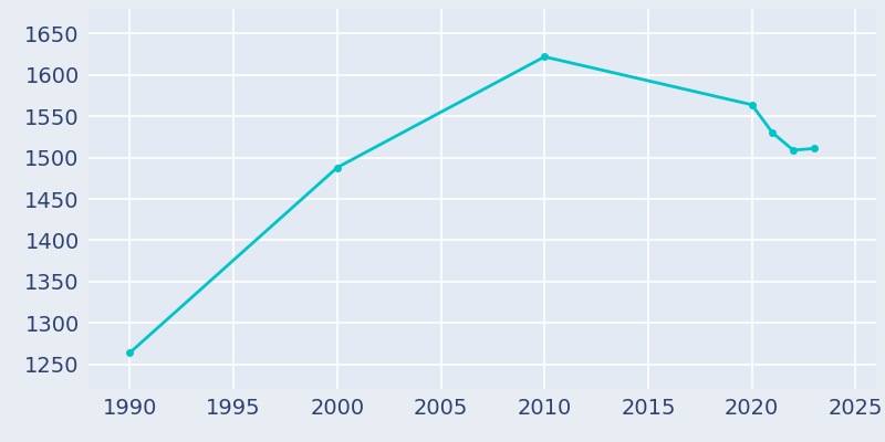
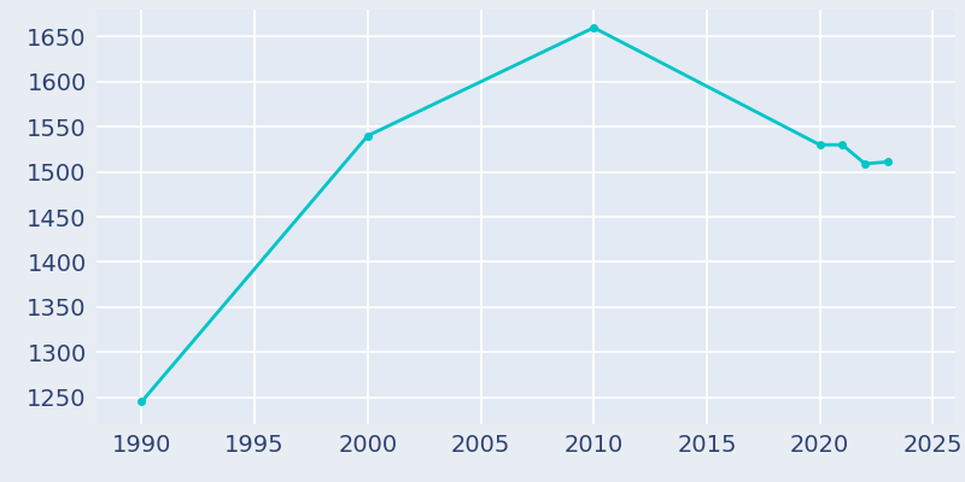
1990: 1264 -> 1245
2000: 1488 -> 1540
2010: 1622 -> 1660
2020: 1564 -> 1530
